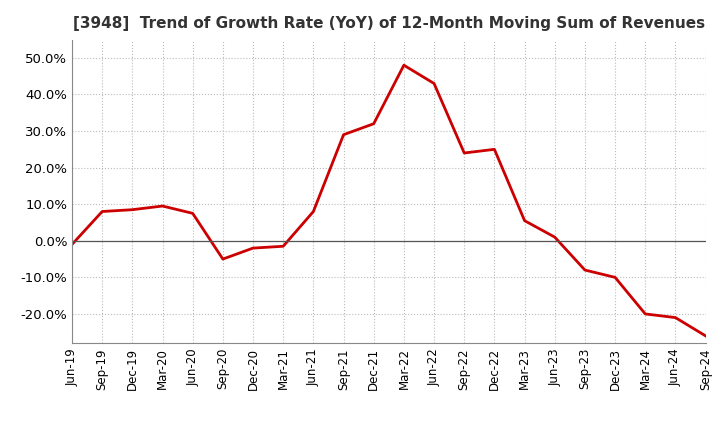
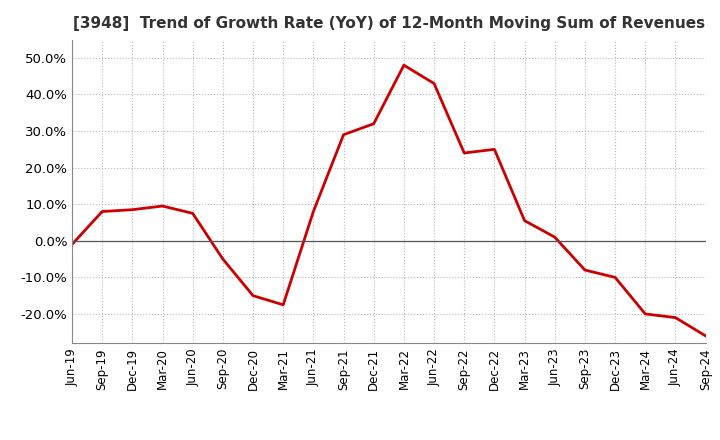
Dec-20: -2.0% -> -15.0%
Mar-21: -1.5% -> -17.5%
